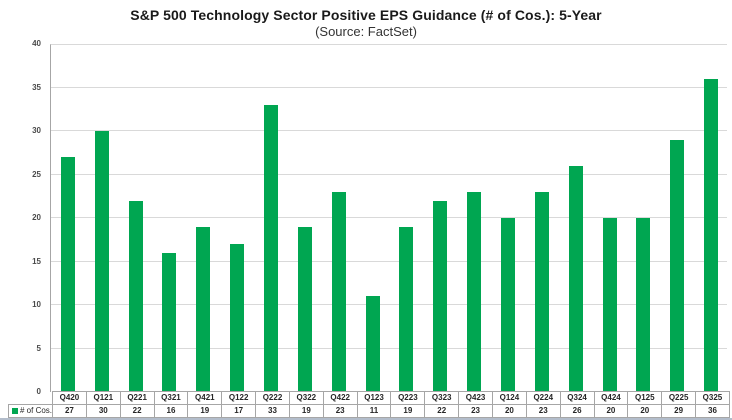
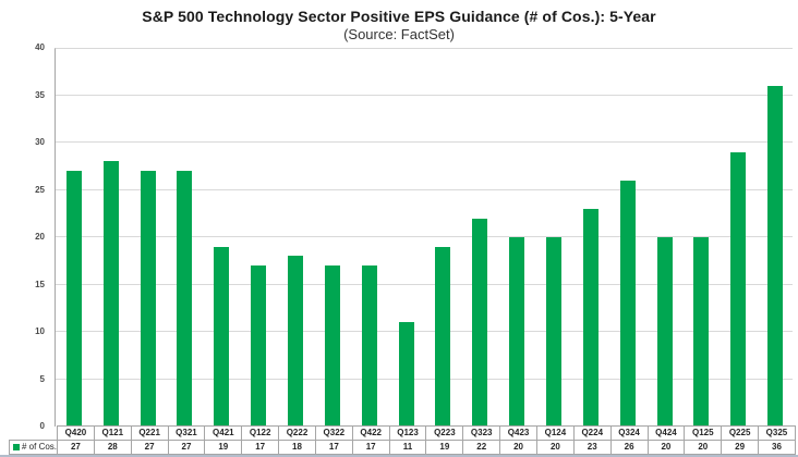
Q121: 30 -> 28
Q221: 22 -> 27
Q321: 16 -> 27
Q222: 33 -> 18
Q322: 19 -> 17
Q422: 23 -> 17
Q423: 23 -> 20
